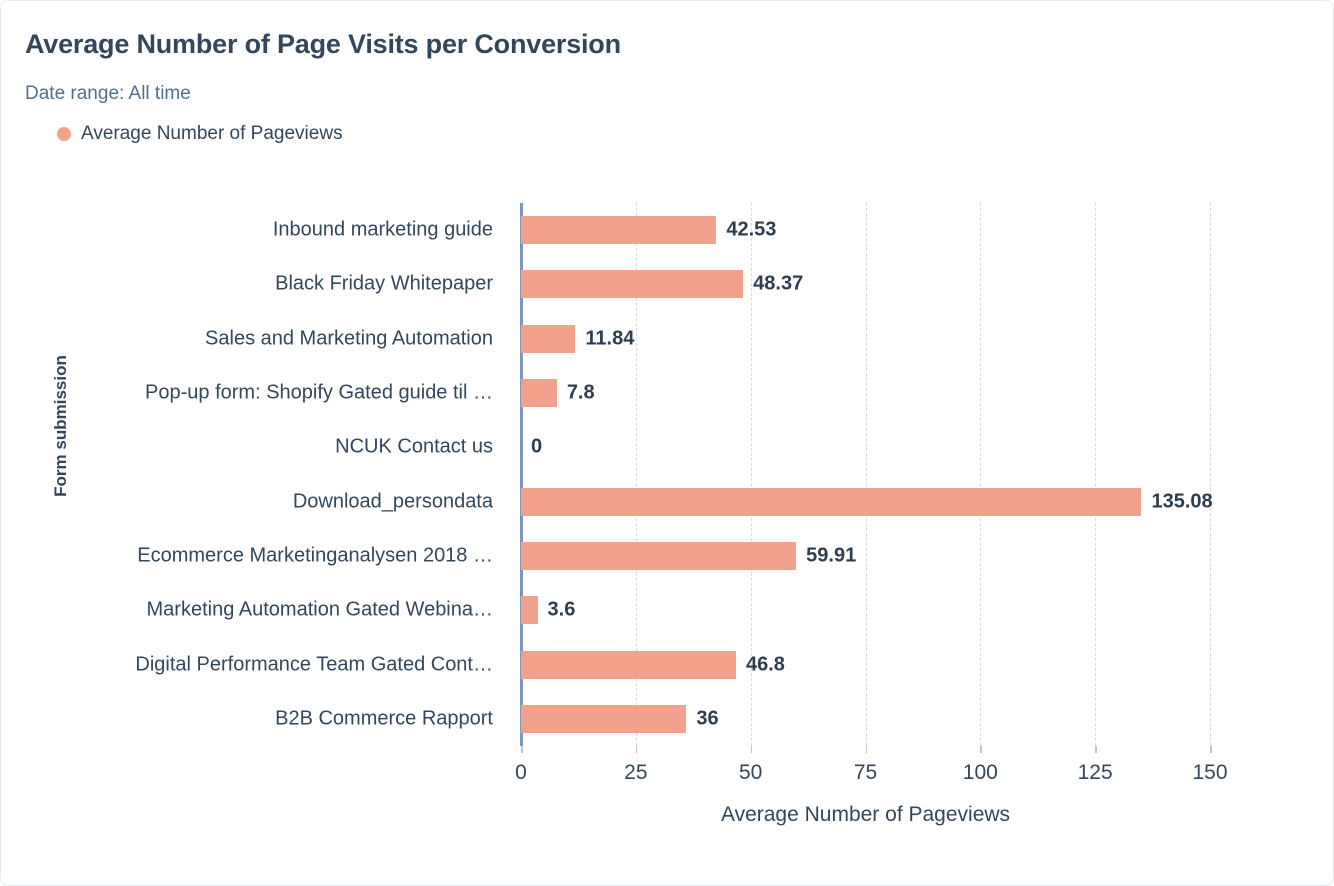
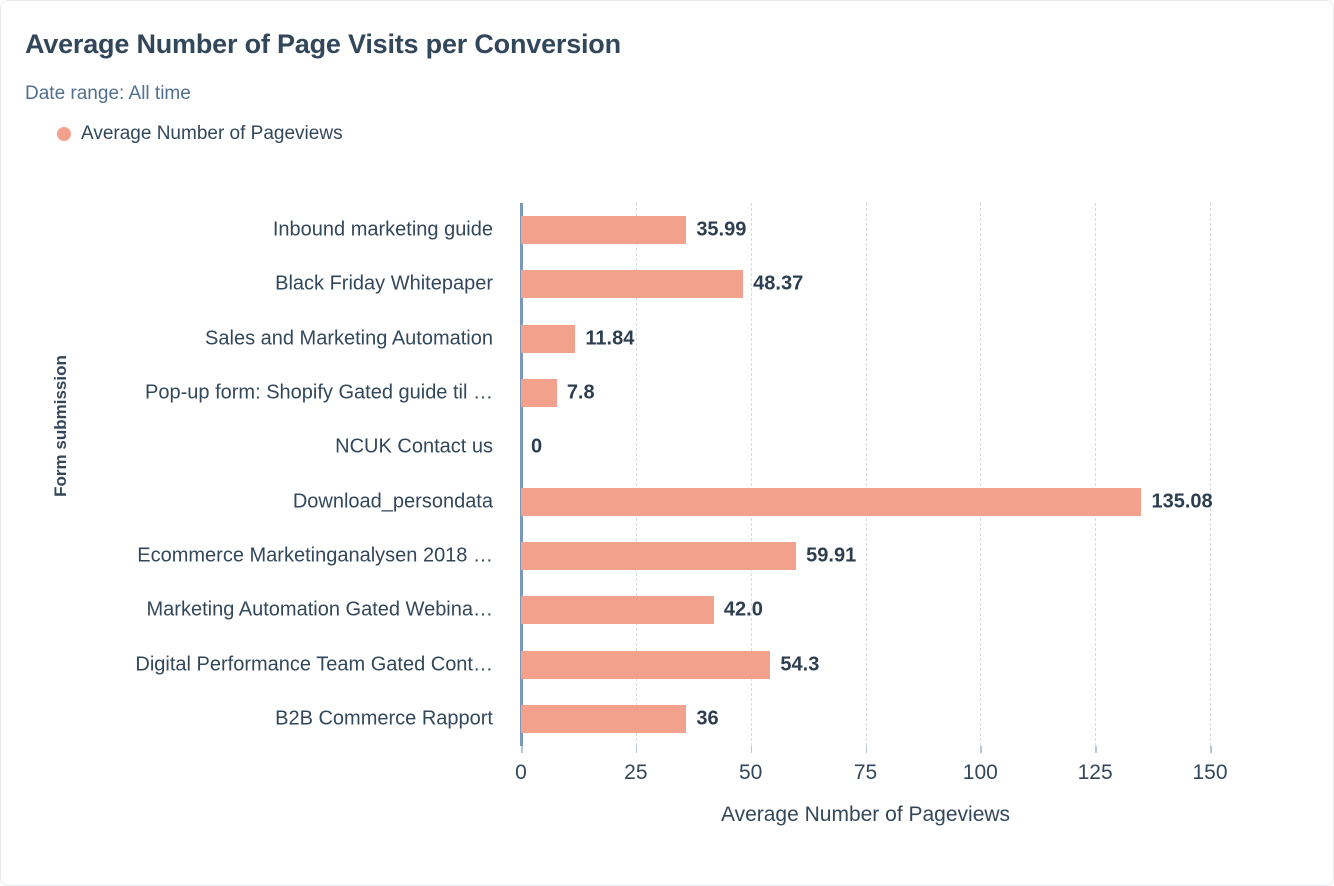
Inbound marketing guide: 42.53 -> 35.99
Marketing Automation Gated Webina…: 3.6 -> 42.0
Digital Performance Team Gated Cont…: 46.8 -> 54.3
